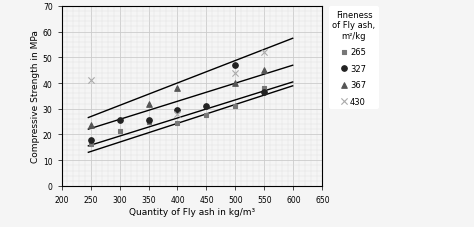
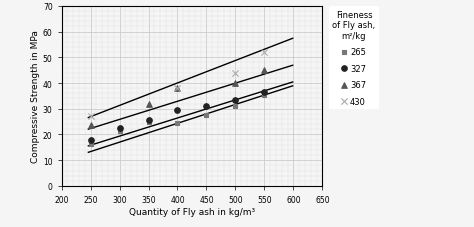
430/250: 41 -> 27
327/300: 25.5 -> 22.5
430/400: 28 -> 38
327/500: 47.0 -> 33.5
265/550: 38.0 -> 35.5
